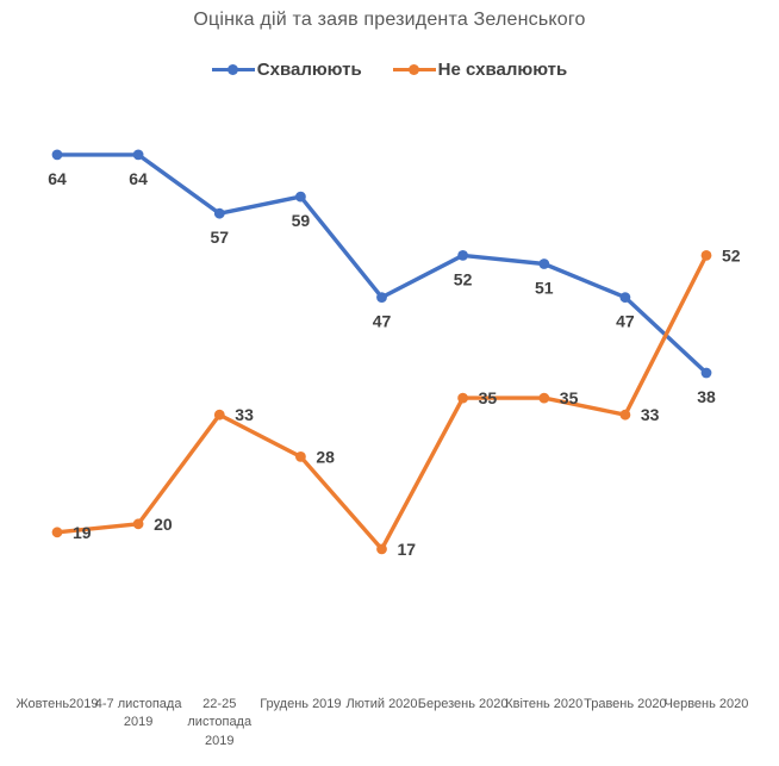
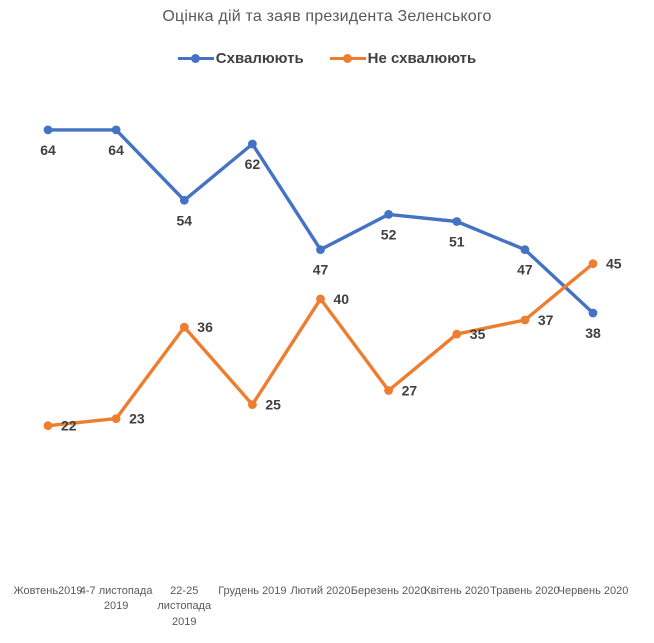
Не схвалюють/Жовтень2019: 19 -> 22
Не схвалюють/4-7 листопада 2019: 20 -> 23
Схвалюють/22-25 листопада 2019: 57 -> 54
Не схвалюють/22-25 листопада 2019: 33 -> 36
Схвалюють/Грудень 2019: 59 -> 62
Не схвалюють/Грудень 2019: 28 -> 25
Не схвалюють/Лютий 2020: 17 -> 40
Не схвалюють/Березень 2020: 35 -> 27
Не схвалюють/Травень 2020: 33 -> 37
Не схвалюють/Червень 2020: 52 -> 45
